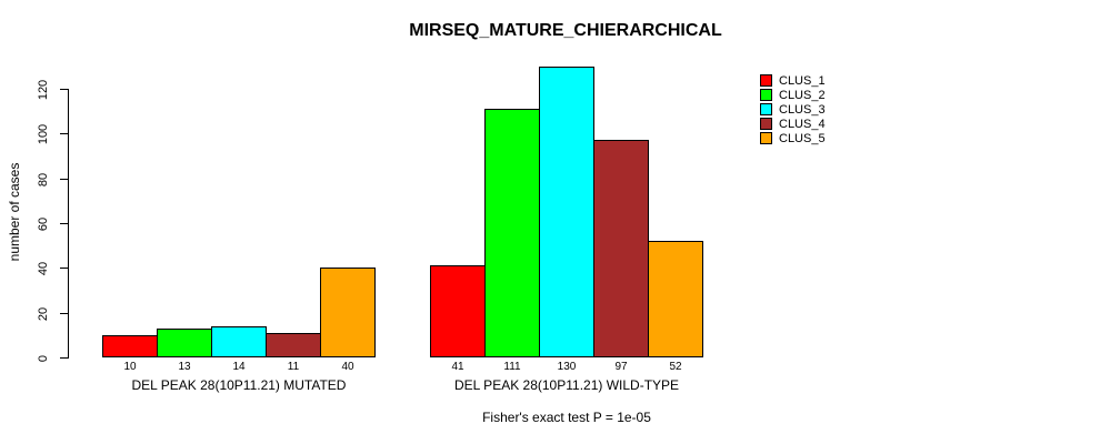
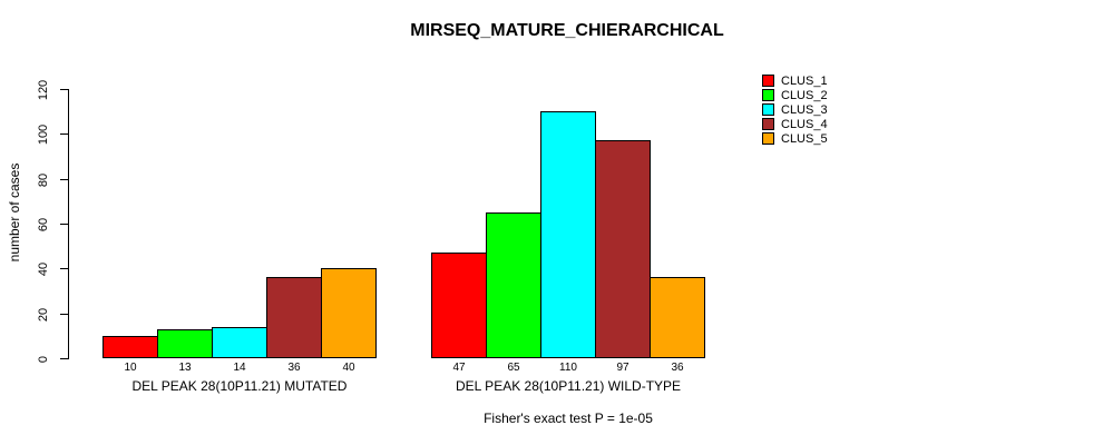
CLUS_4/DEL PEAK 28(10P11.21) MUTATED: 11 -> 36
CLUS_1/DEL PEAK 28(10P11.21) WILD-TYPE: 41 -> 47
CLUS_2/DEL PEAK 28(10P11.21) WILD-TYPE: 111 -> 65
CLUS_3/DEL PEAK 28(10P11.21) WILD-TYPE: 130 -> 110
CLUS_5/DEL PEAK 28(10P11.21) WILD-TYPE: 52 -> 36
